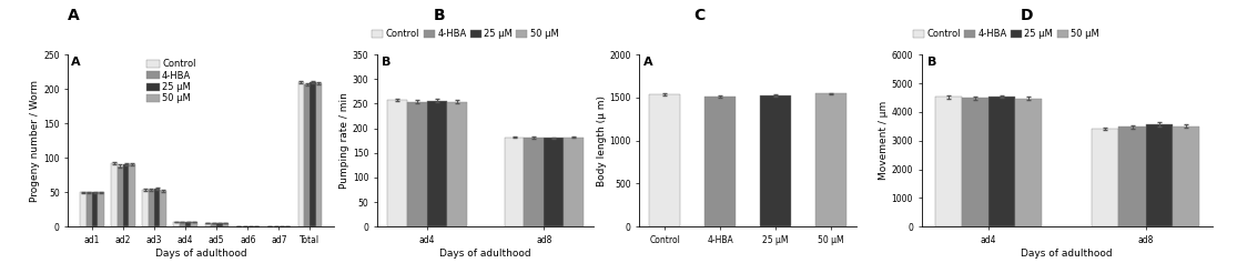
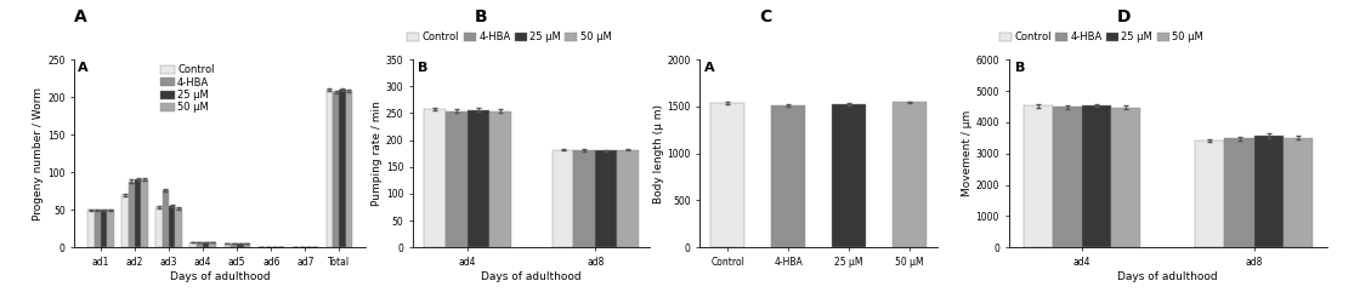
Control/ad2: 92 -> 70
4-HBA/ad3: 53 -> 76
